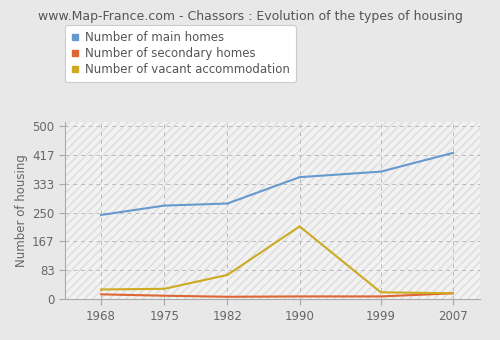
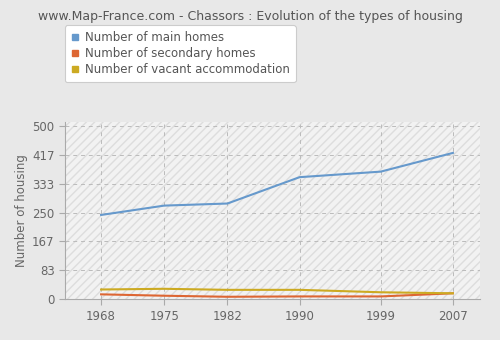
Number of vacant accommodation/1982: 70 -> 27
Number of vacant accommodation/1990: 210 -> 27
